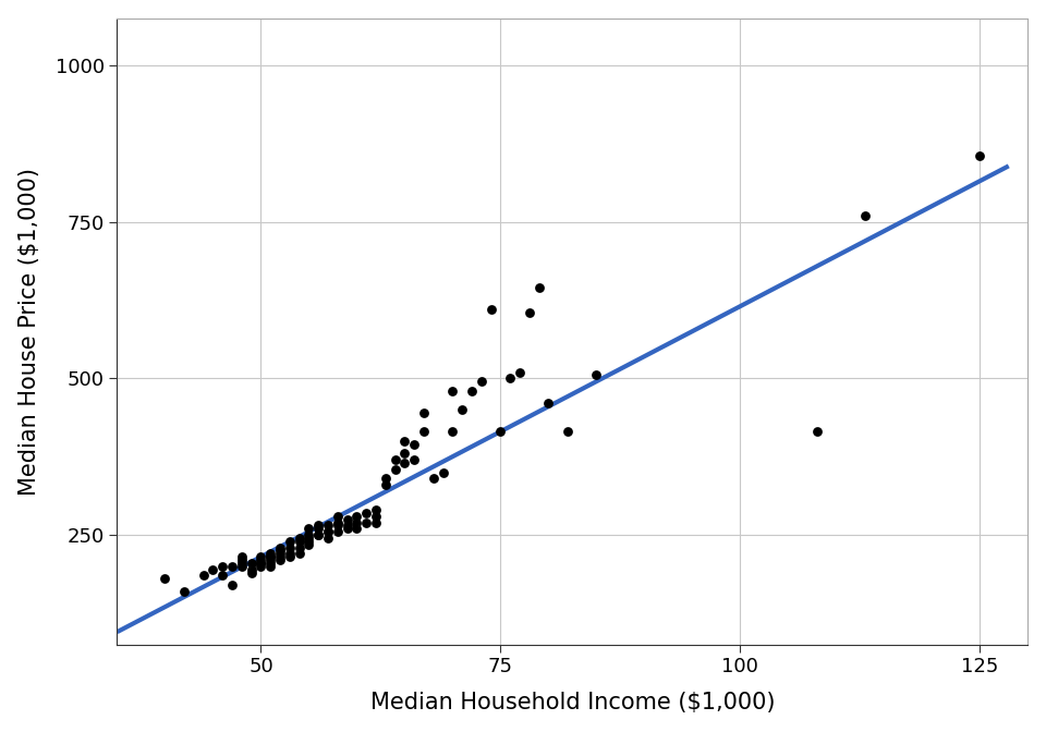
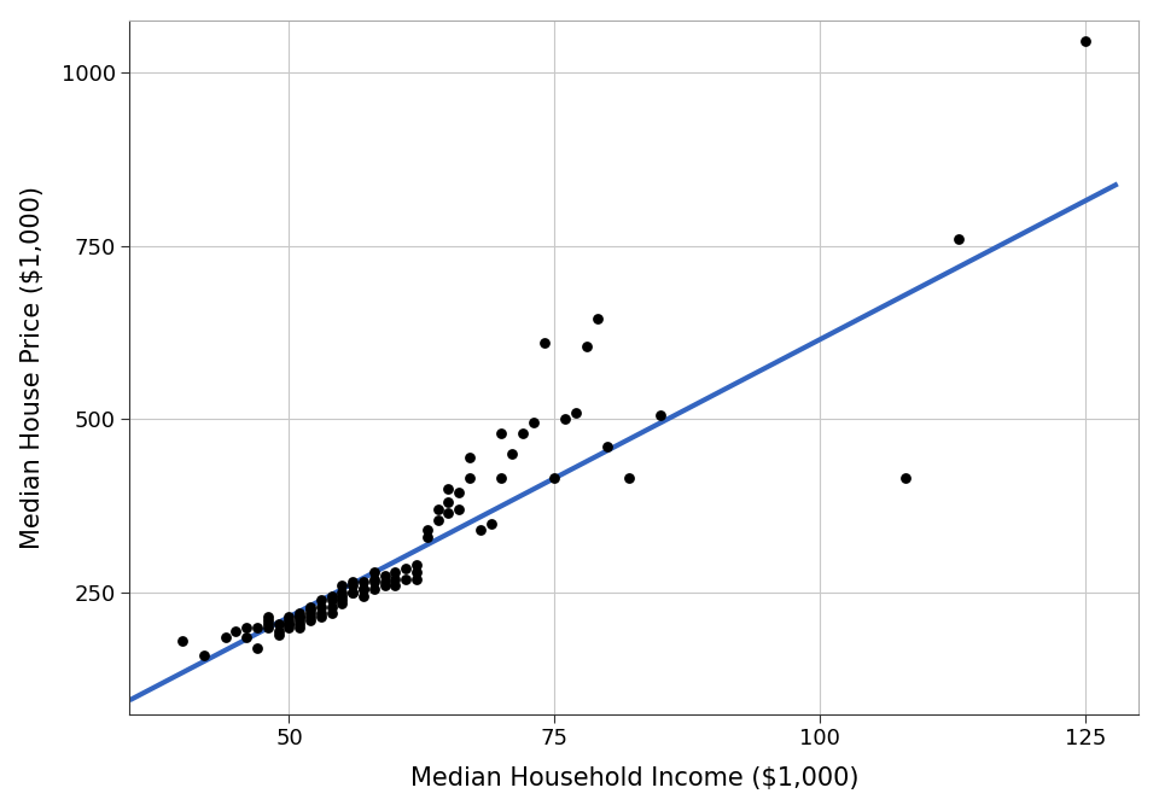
125: 856 -> 1045
